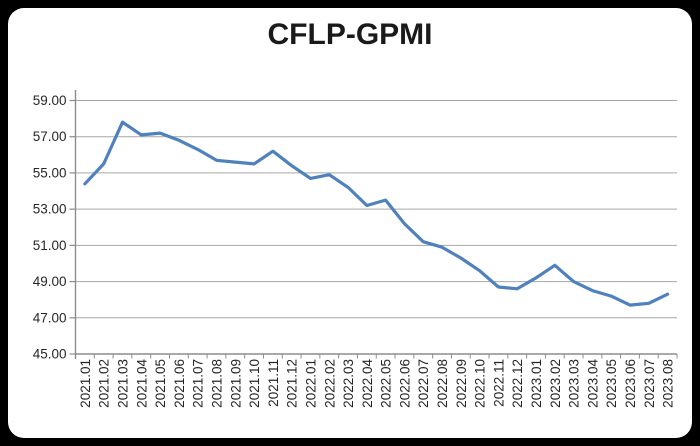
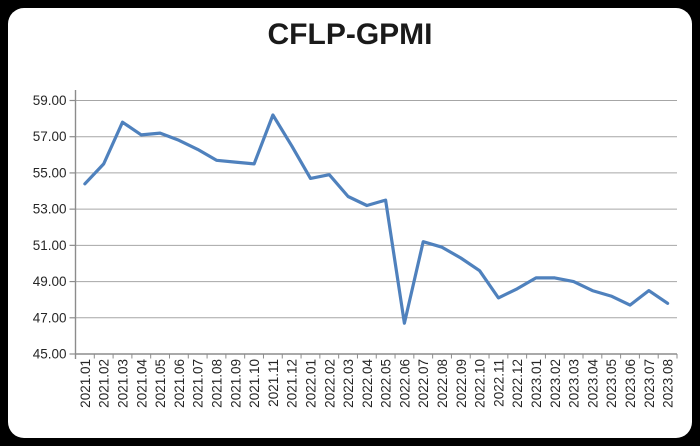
2021.11: 56.2 -> 58.2
2021.12: 55.4 -> 56.5
2022.03: 54.2 -> 53.7
2022.06: 52.2 -> 46.7
2022.11: 48.7 -> 48.1
2023.02: 49.9 -> 49.2
2023.07: 47.8 -> 48.5
2023.08: 48.3 -> 47.8
